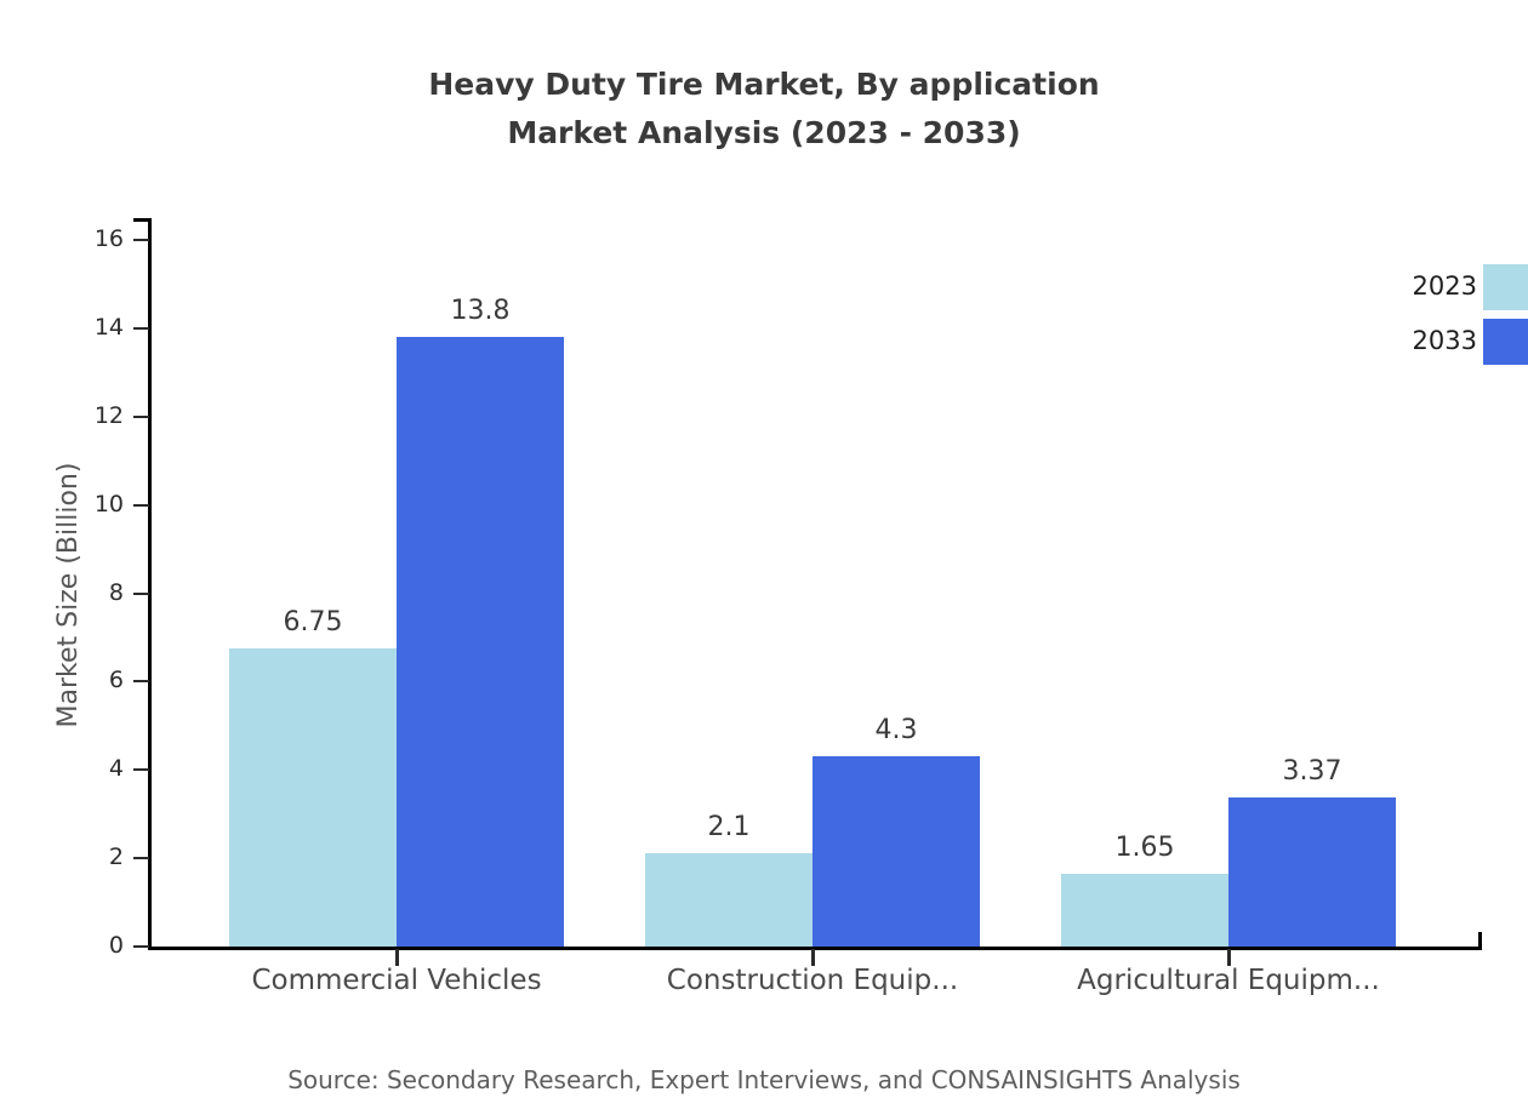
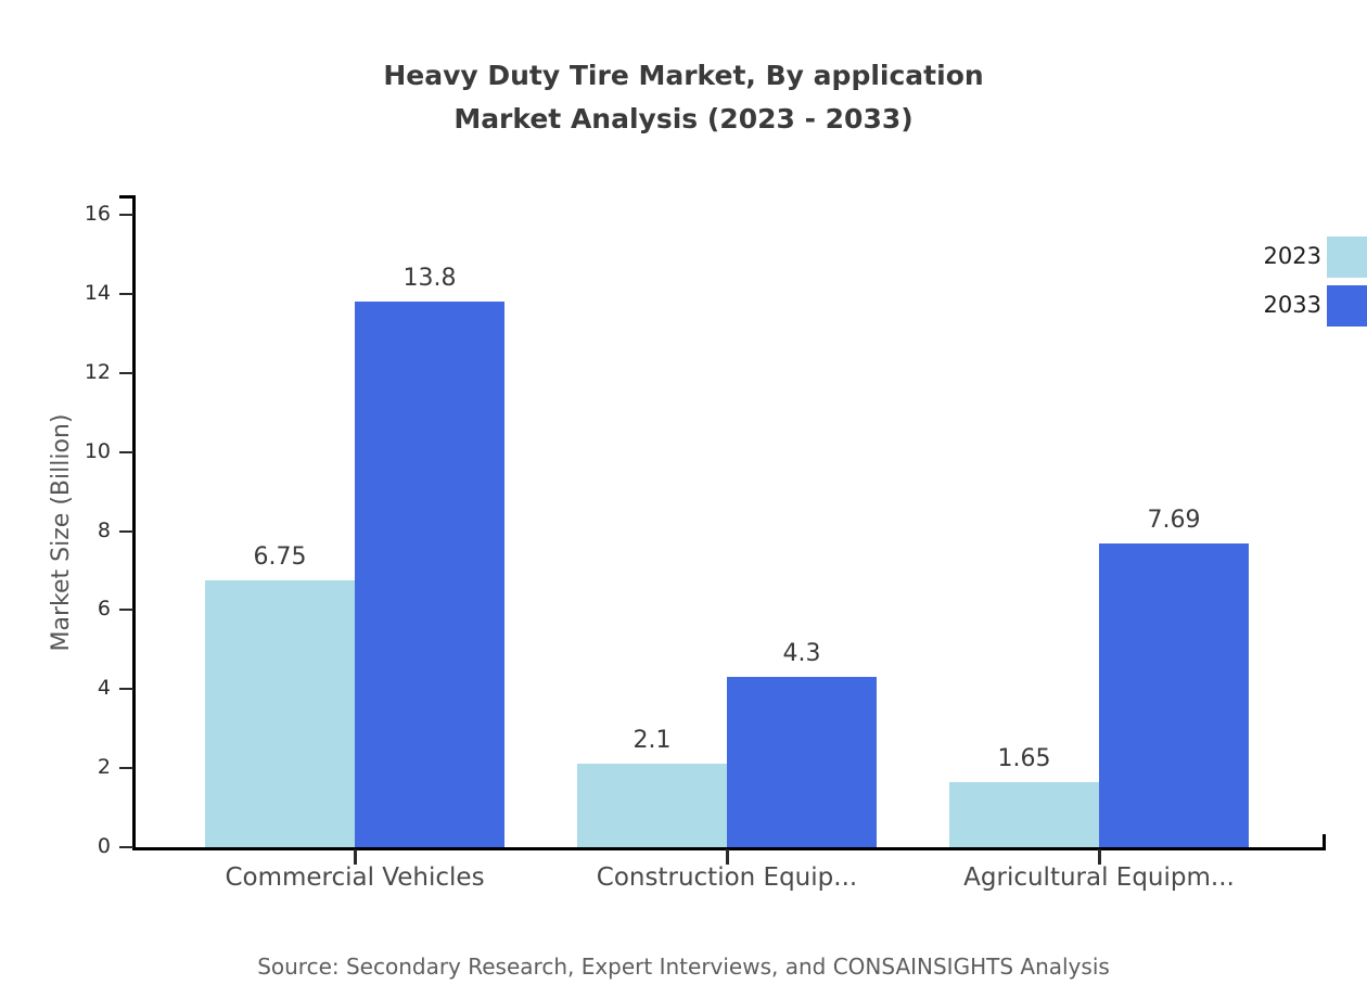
2033/Agricultural Equipm...: 3.37 -> 7.69
